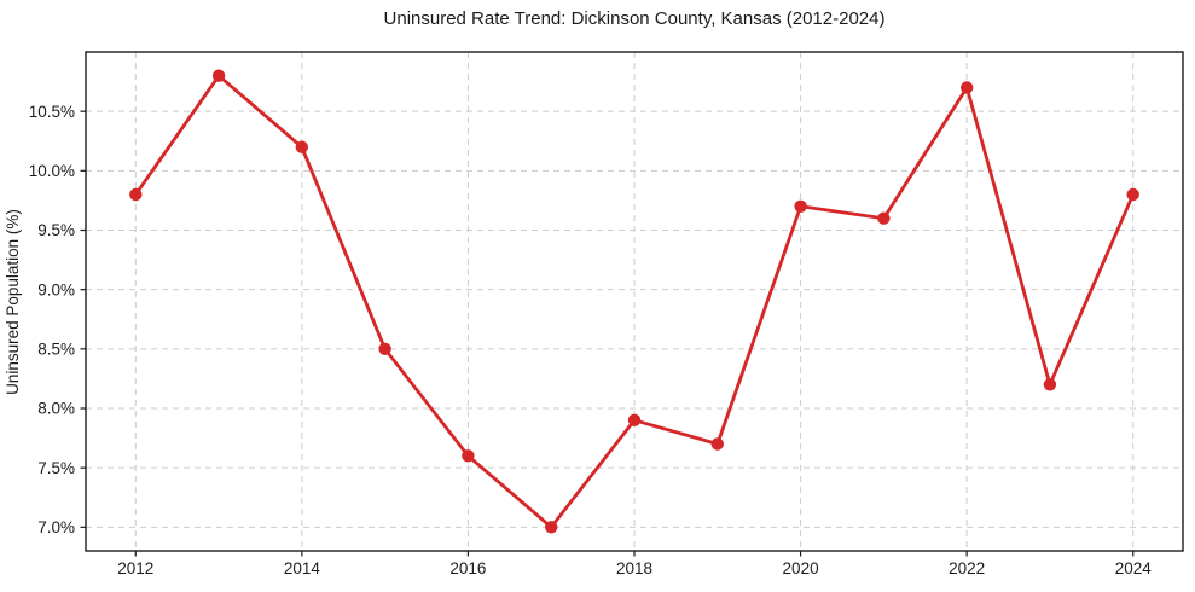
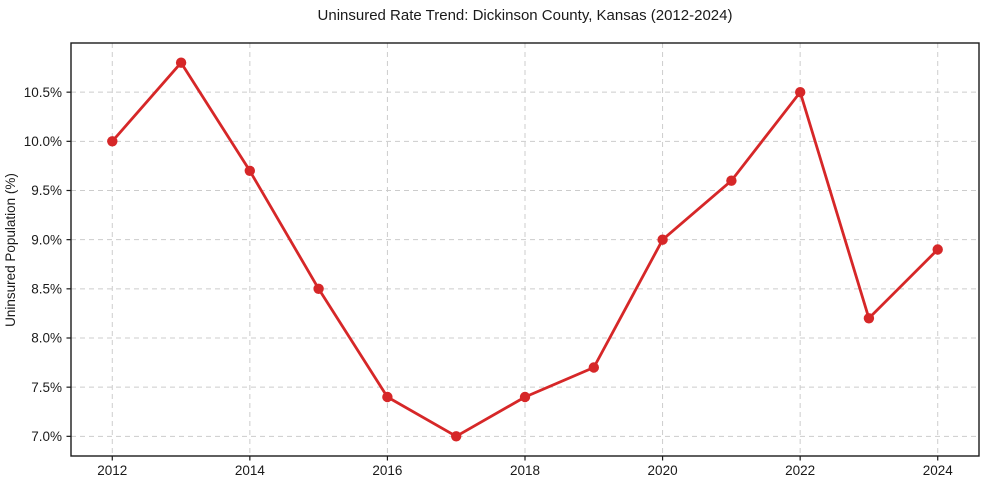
2012: 9.8% -> 10.0%
2014: 10.2% -> 9.7%
2016: 7.6% -> 7.4%
2018: 7.9% -> 7.4%
2020: 9.7% -> 9.0%
2022: 10.7% -> 10.5%
2024: 9.8% -> 8.9%
